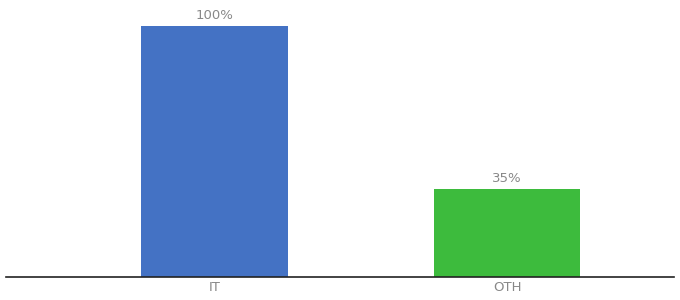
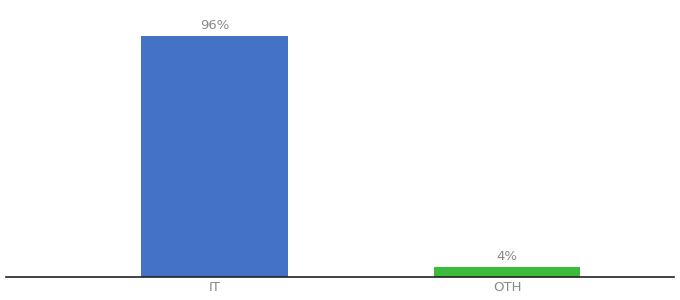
IT: 100% -> 96%
OTH: 35% -> 4%
